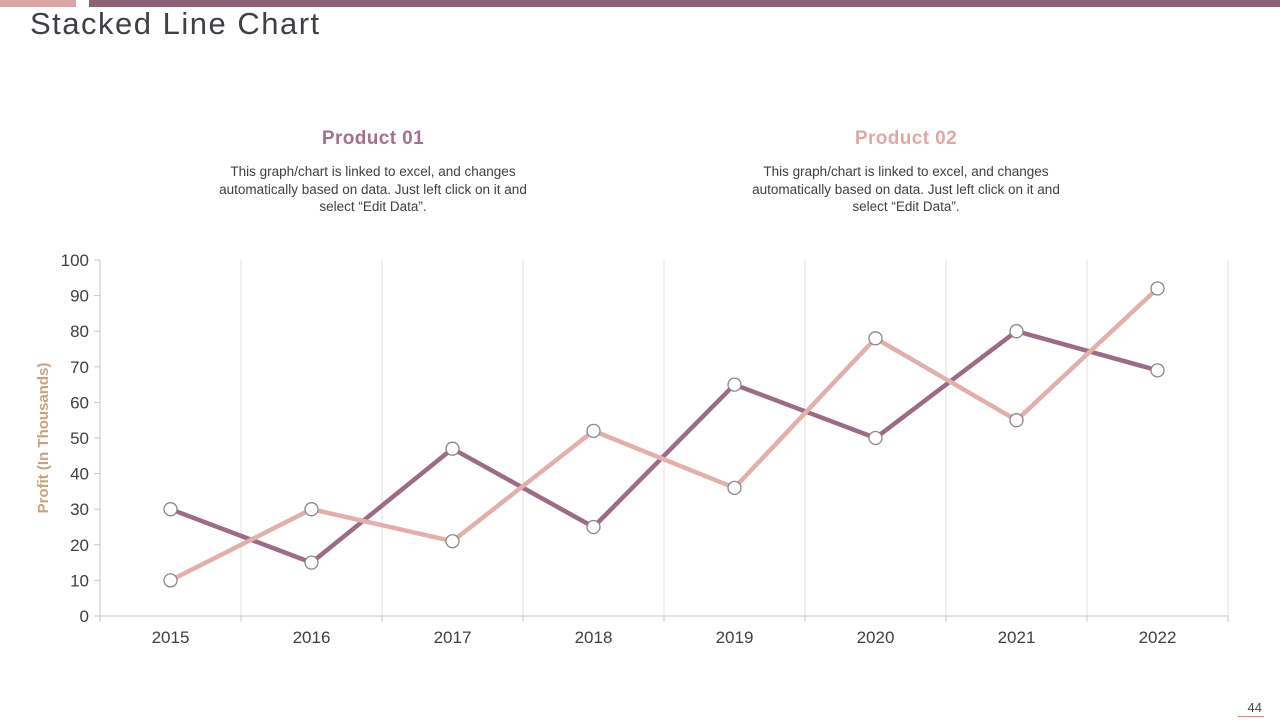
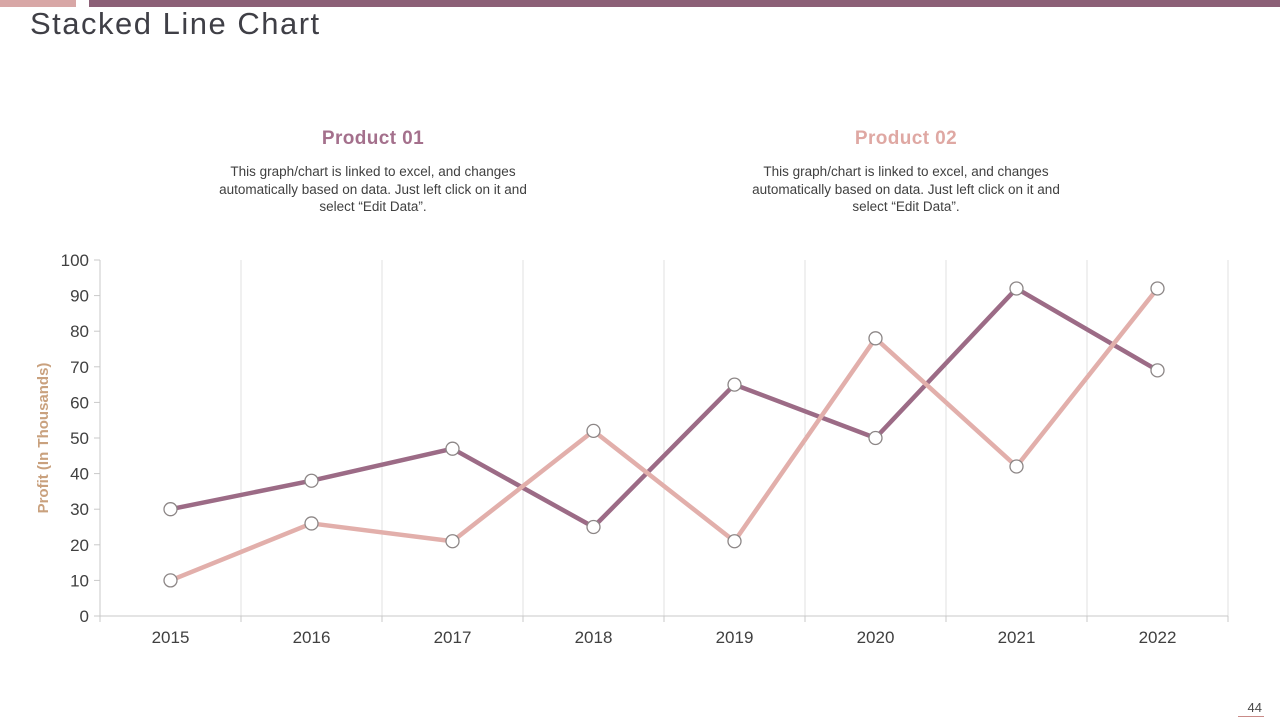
Product 01/2016: 15 -> 38
Product 02/2016: 30 -> 26
Product 02/2019: 36 -> 21
Product 01/2021: 80 -> 92
Product 02/2021: 55 -> 42
